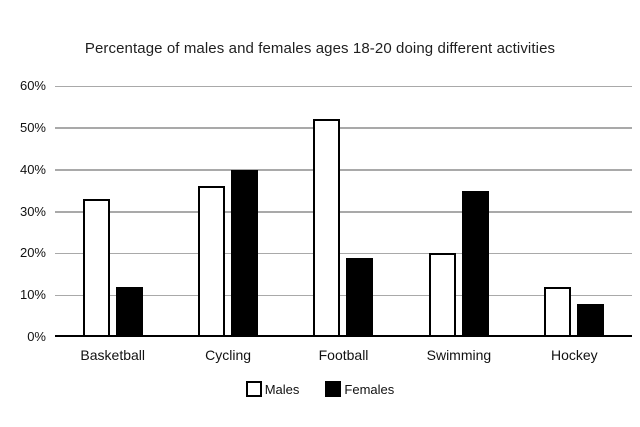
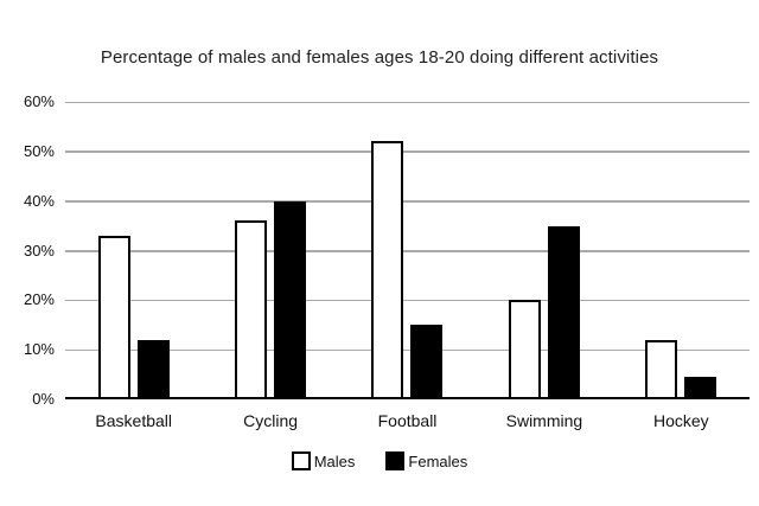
Females/Football: 19% -> 15%
Females/Hockey: 8% -> 4%
